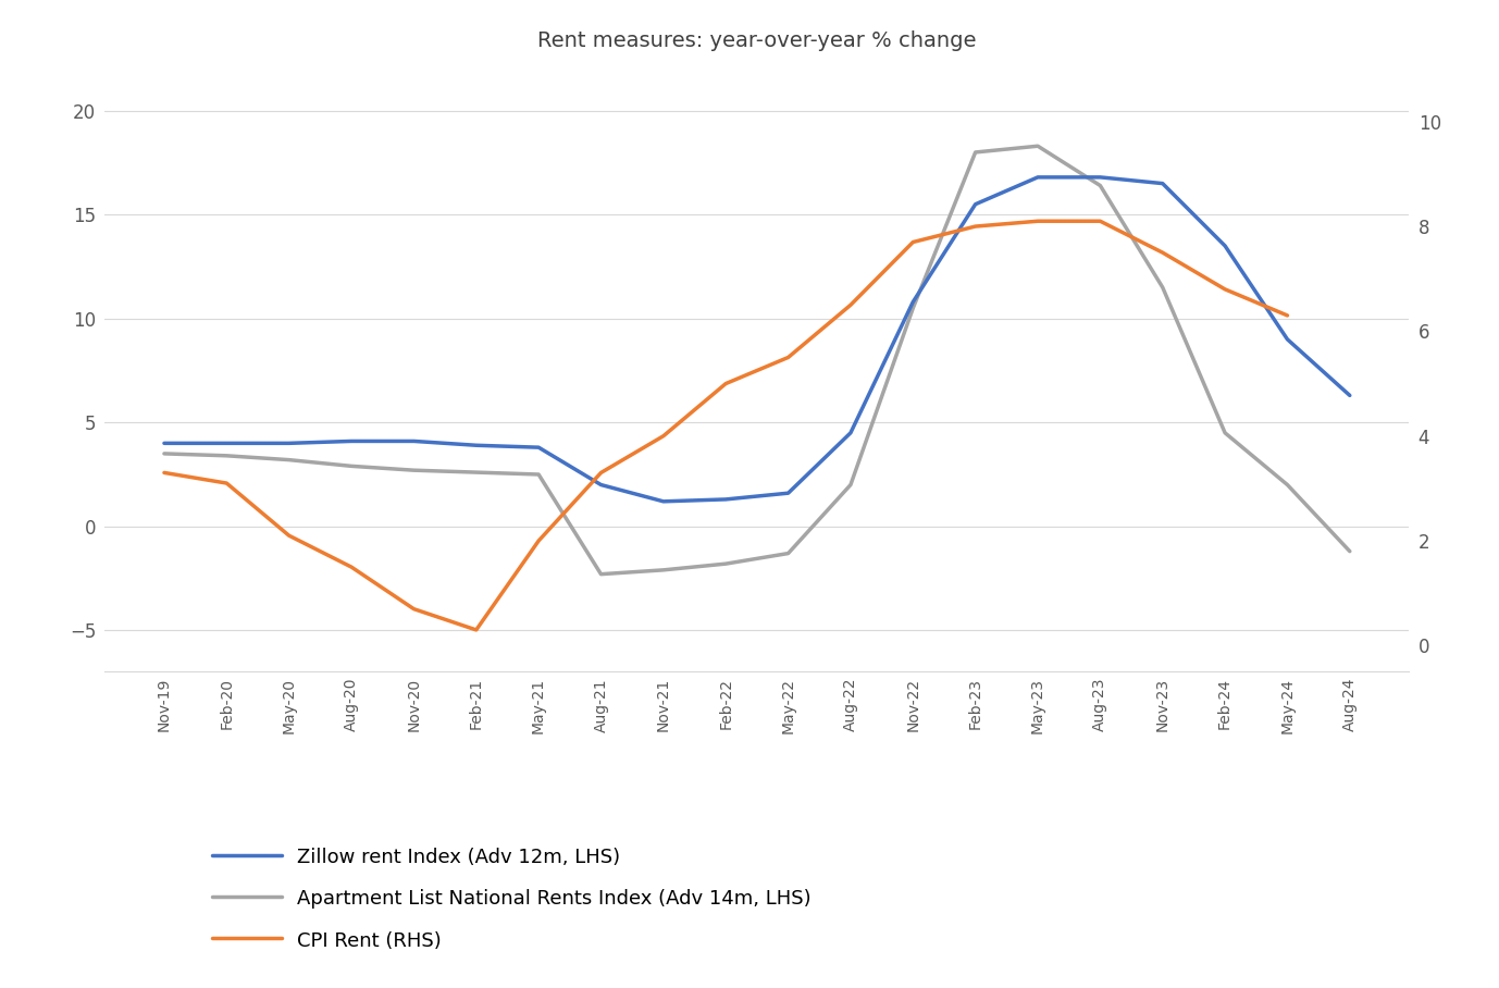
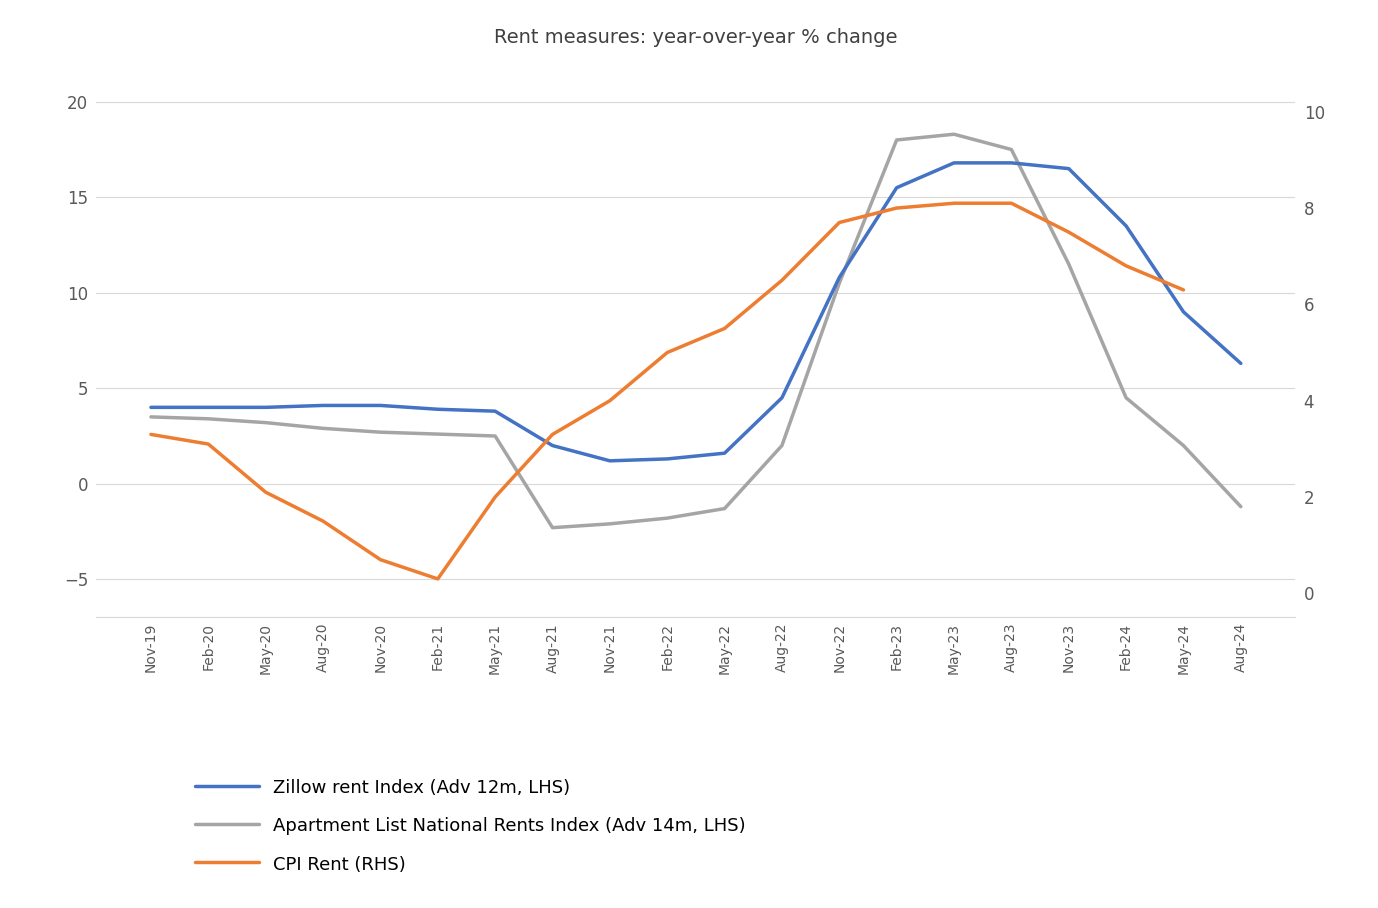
Apartment List National Rents Index (Adv 14m, LHS)/Aug-23: 16.4 -> 17.5
